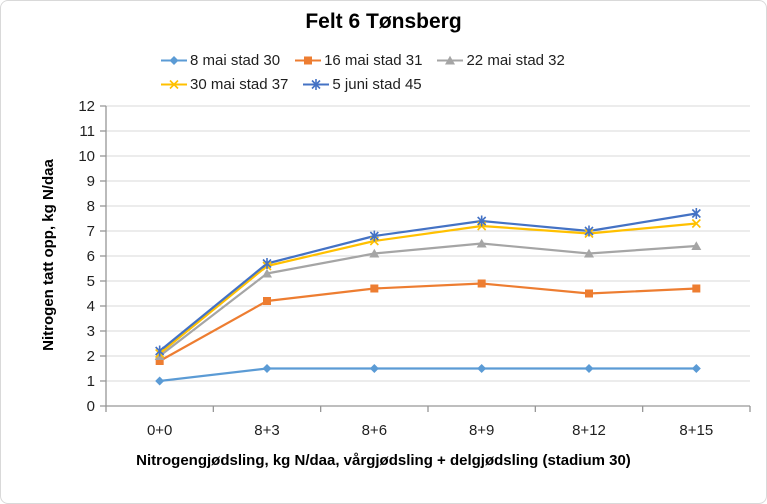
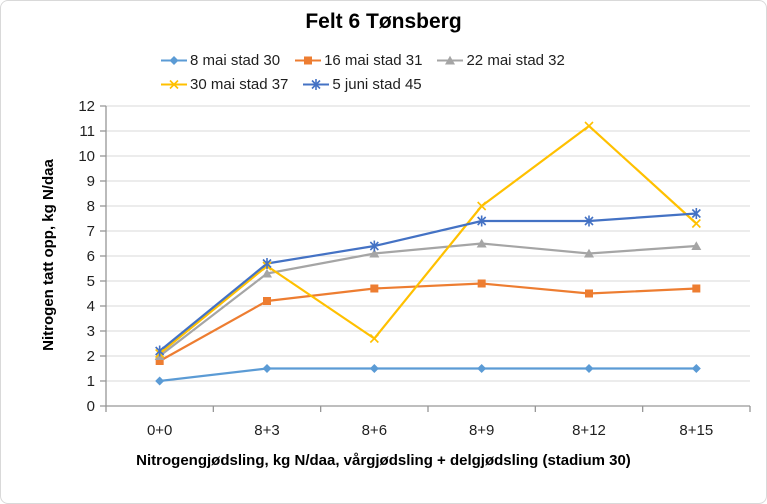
30 mai stad 37/8+6: 6.6 -> 2.7
5 juni stad 45/8+6: 6.8 -> 6.4
30 mai stad 37/8+9: 7.2 -> 8.0
30 mai stad 37/8+12: 6.9 -> 11.2
5 juni stad 45/8+12: 7.0 -> 7.4
